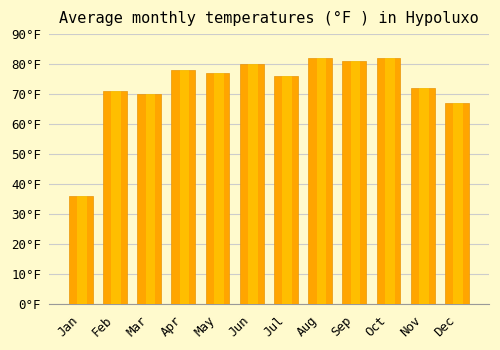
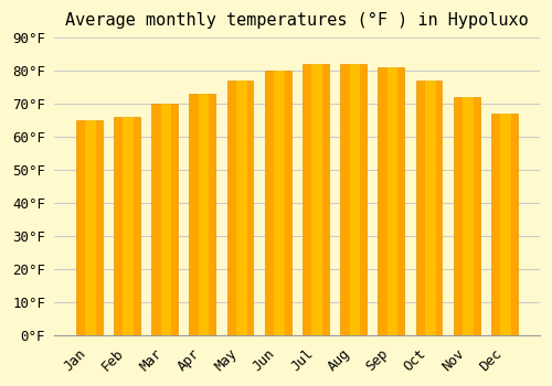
Jan: 36°F -> 65°F
Feb: 71°F -> 66°F
Apr: 78°F -> 73°F
Jul: 76°F -> 82°F
Oct: 82°F -> 77°F
